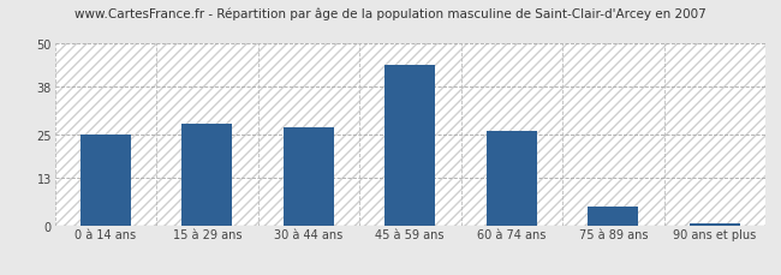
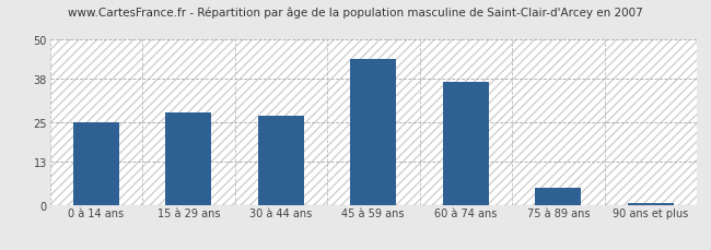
60 à 74 ans: 26.0 -> 37.0
